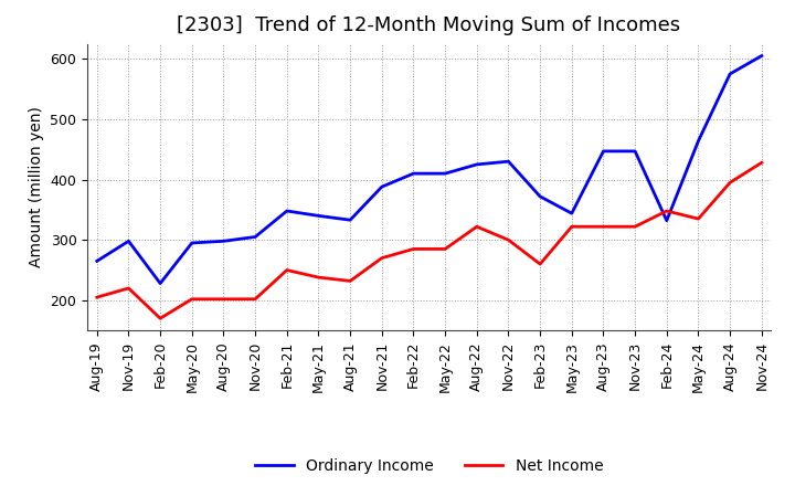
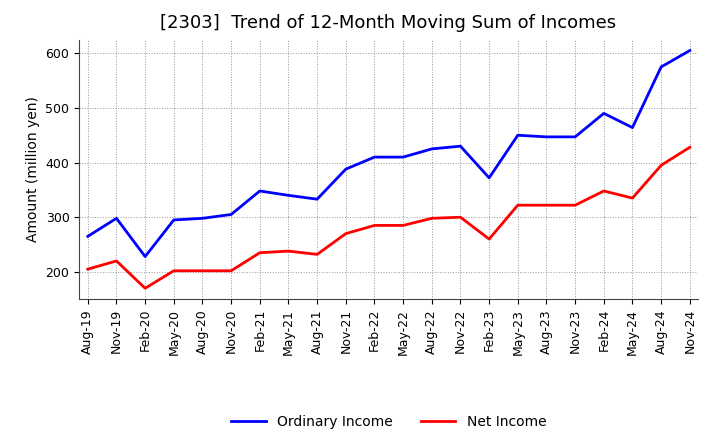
Net Income/Feb-21: 250 -> 235
Net Income/Aug-22: 322 -> 298
Ordinary Income/May-23: 344 -> 450
Ordinary Income/Feb-24: 332 -> 490
